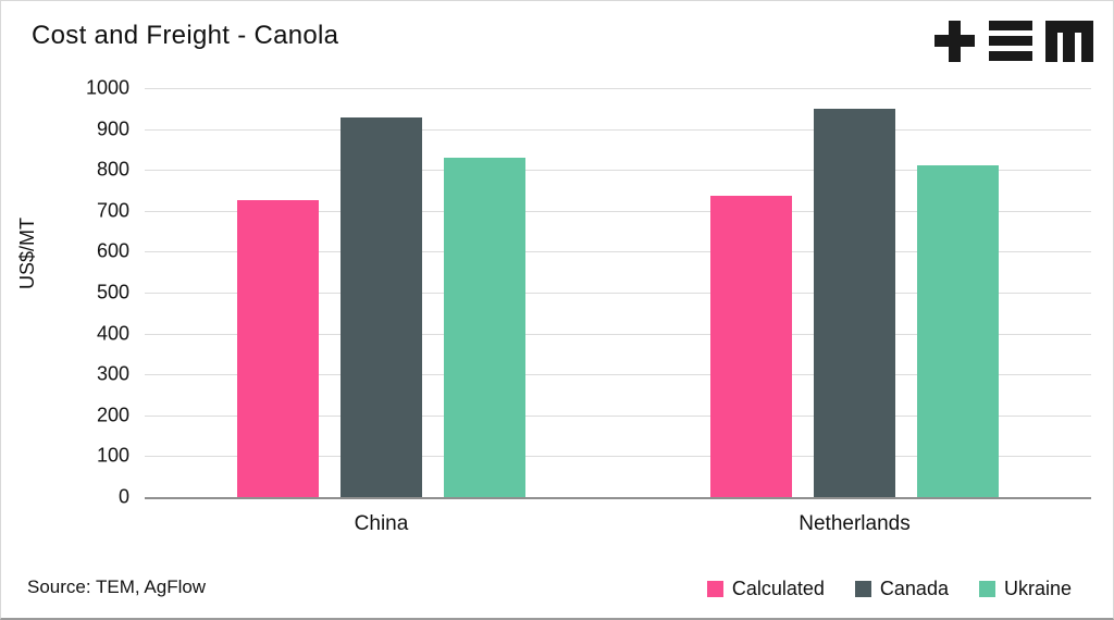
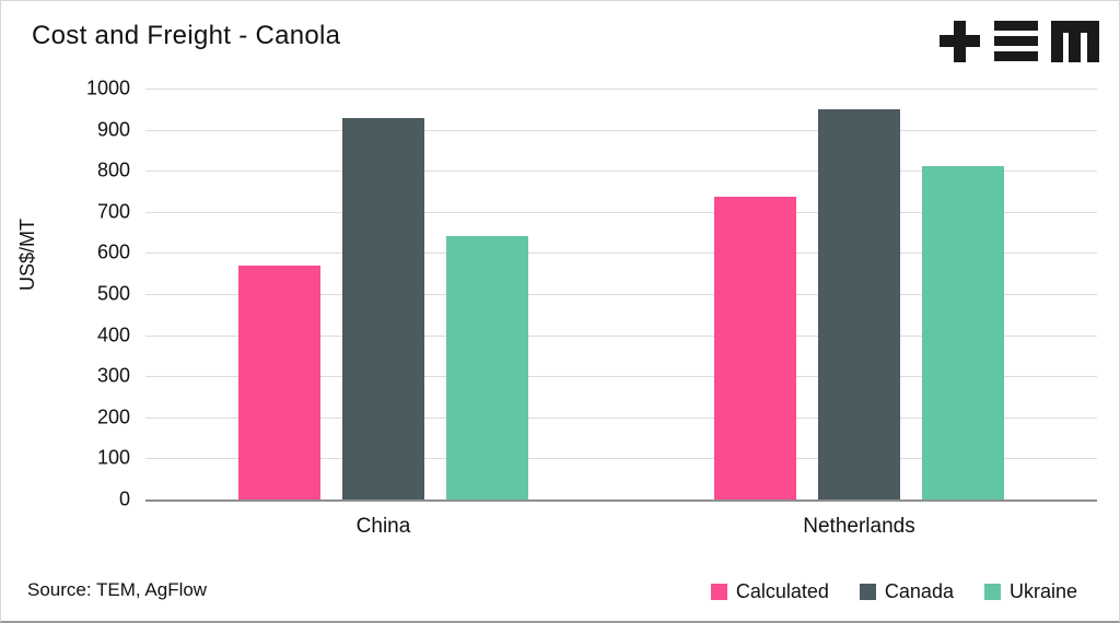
Calculated/China: 720 -> 570
Ukraine/China: 830 -> 640
